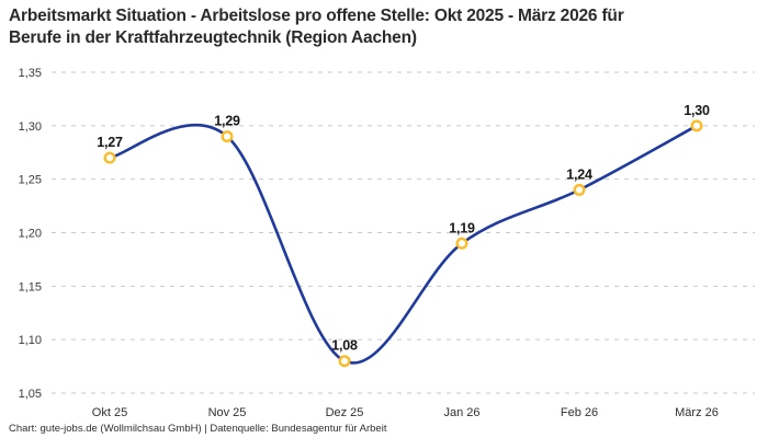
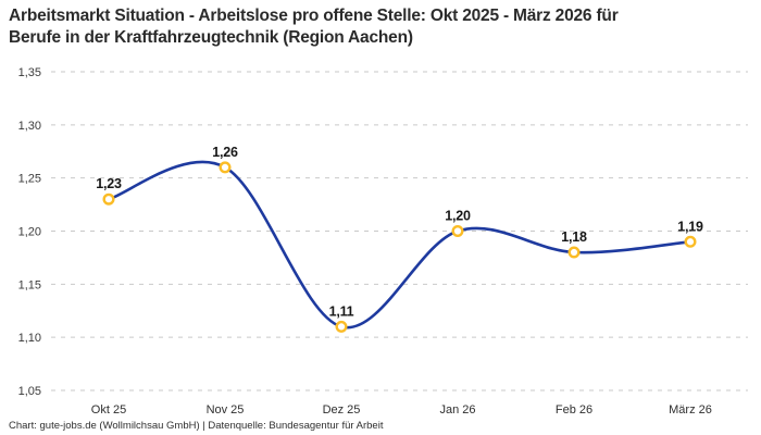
Okt 25: 1,27 -> 1,23
Nov 25: 1,29 -> 1,26
Dez 25: 1,08 -> 1,11
Jan 26: 1,19 -> 1,20
Feb 26: 1,24 -> 1,18
März 26: 1,30 -> 1,19
